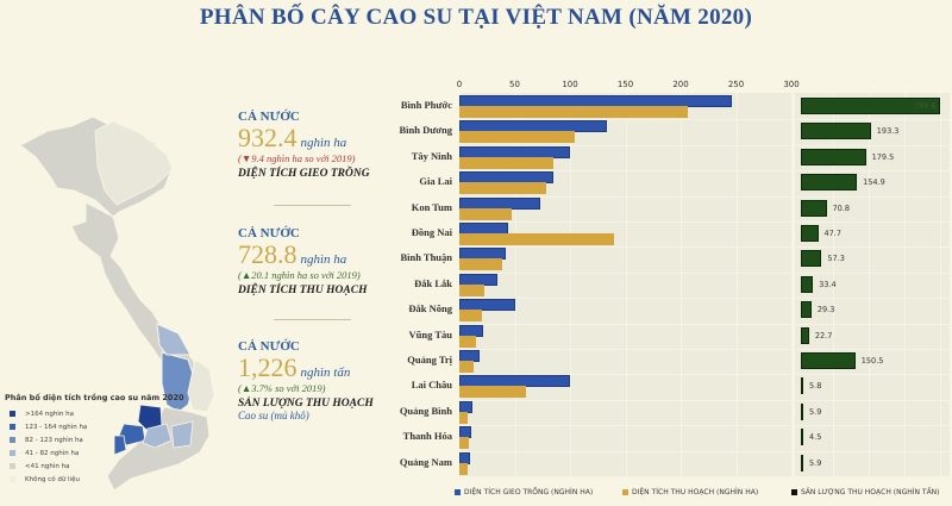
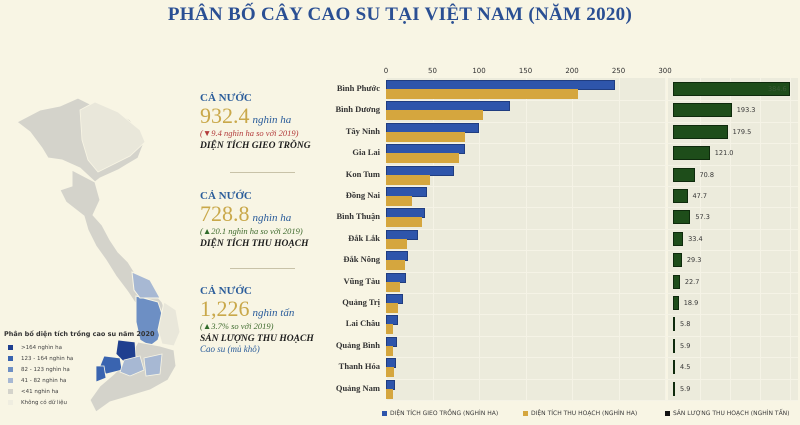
SẢN LƯỢNG THU HOẠCH (NGHÌN TẤN)/Gia Lai: 154.9 -> 121.0
DIỆN TÍCH THU HOẠCH (NGHÌN HA)/Đồng Nai: 140 -> 30
DIỆN TÍCH GIEO TRỒNG (NGHÌN HA)/Đắk Nông: 50 -> 20
SẢN LƯỢNG THU HOẠCH (NGHÌN TẤN)/Quảng Trị: 150.5 -> 18.9
DIỆN TÍCH GIEO TRỒNG (NGHÌN HA)/Lai Châu: 100 -> 10
DIỆN TÍCH THU HOẠCH (NGHÌN HA)/Lai Châu: 60 -> 10
